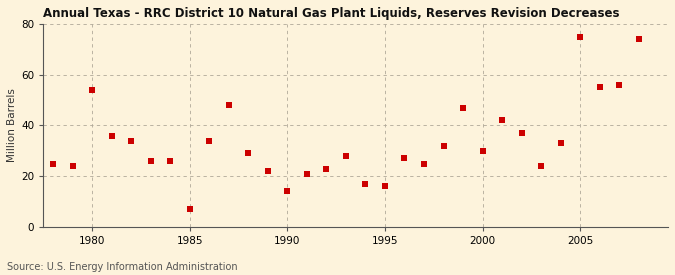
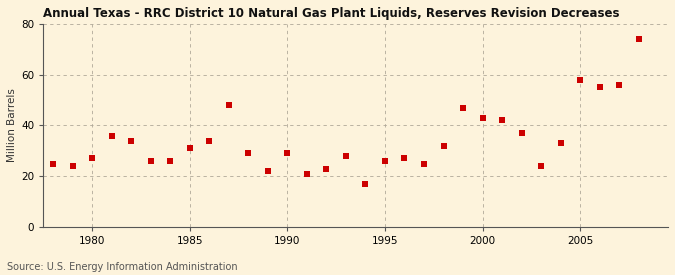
1980: 54 -> 27
1985: 7 -> 31
1990: 14 -> 29
1995: 16 -> 26
2000: 30 -> 43
2005: 75 -> 58
